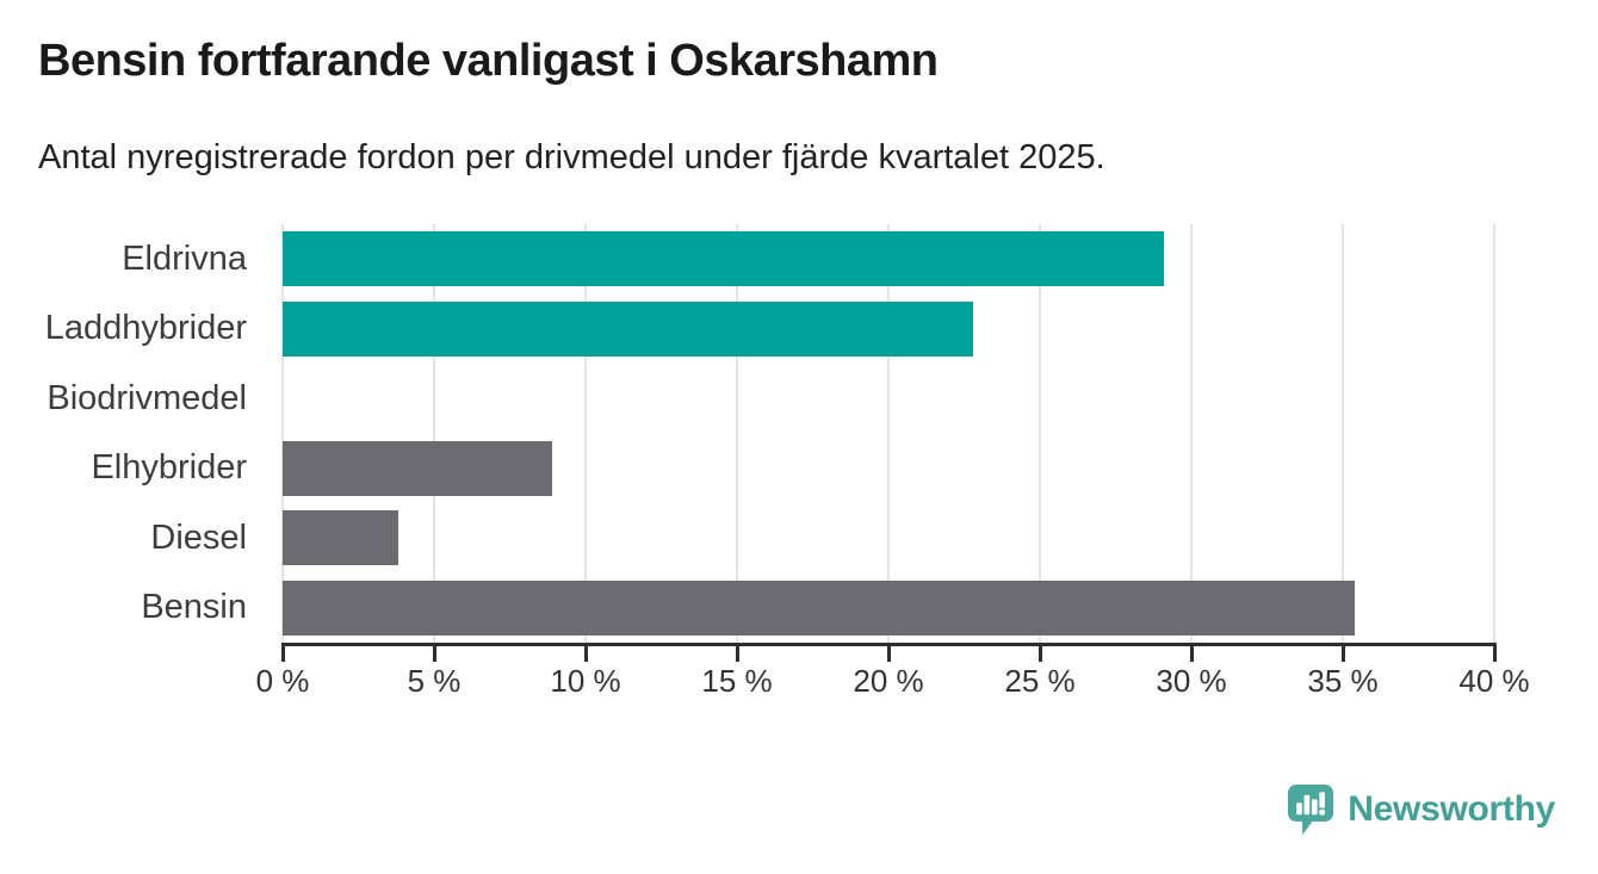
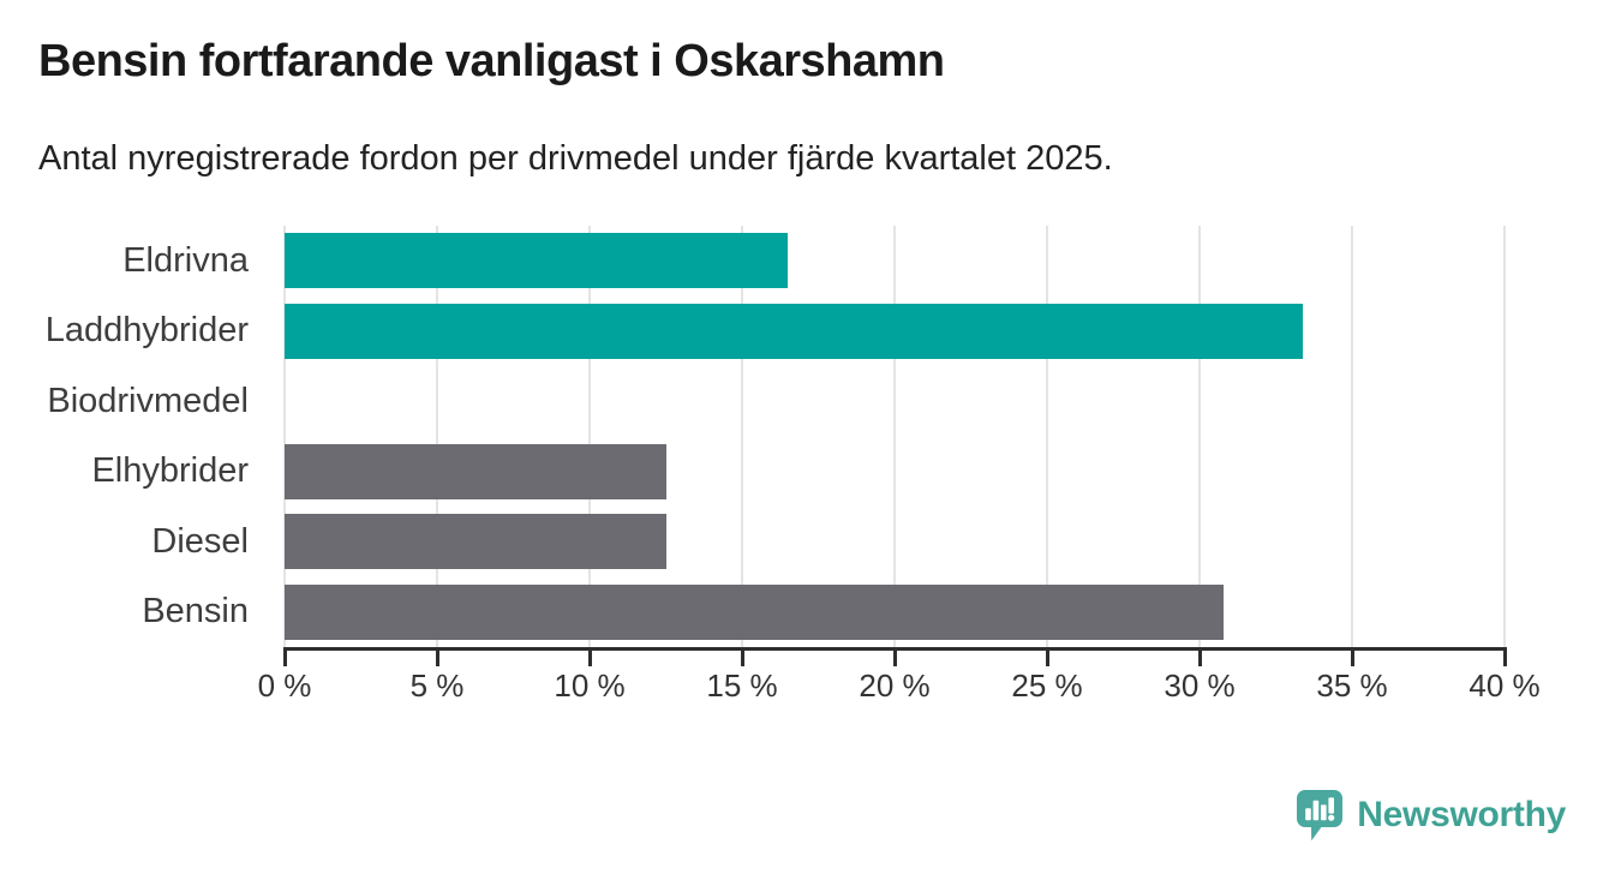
Eldrivna: 29.1% -> 16.5%
Laddhybrider: 22.8% -> 33.4%
Elhybrider: 8.9% -> 12.5%
Diesel: 3.8% -> 12.5%
Bensin: 35.4% -> 30.8%
